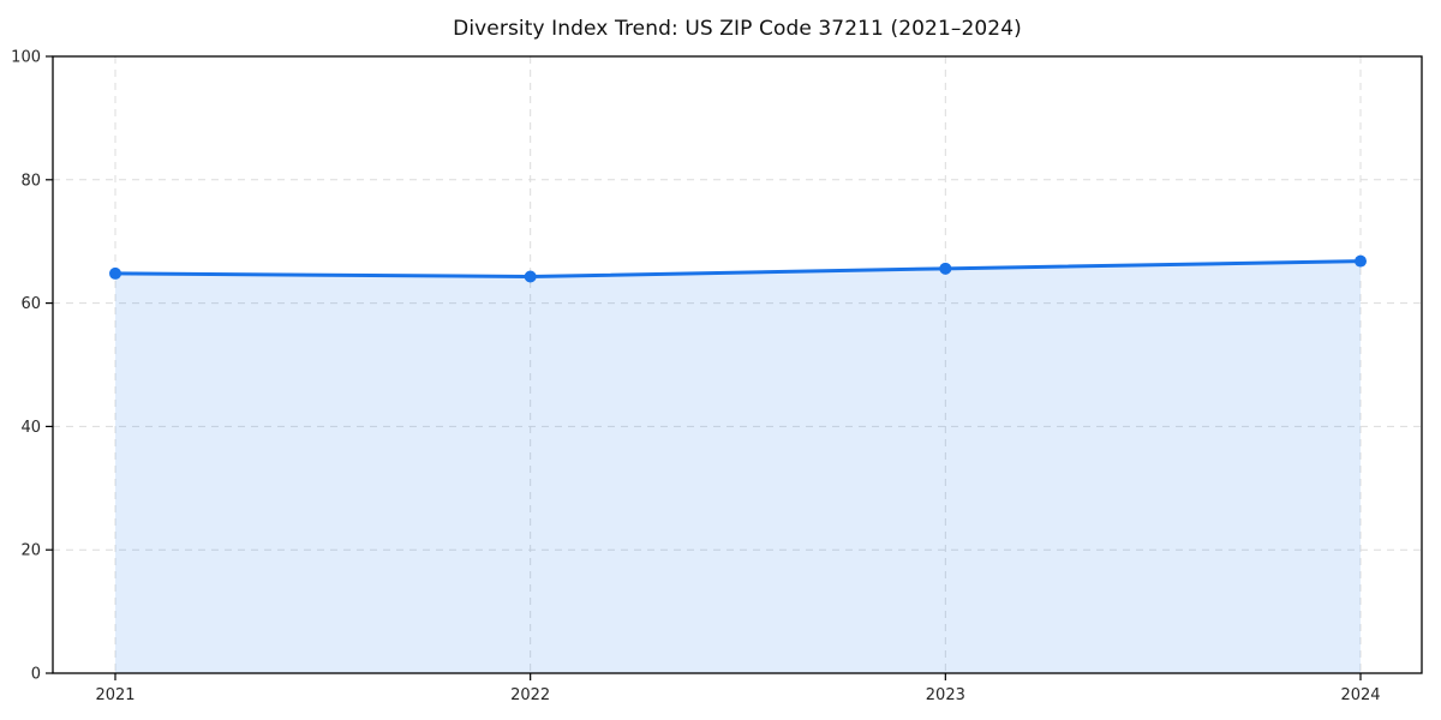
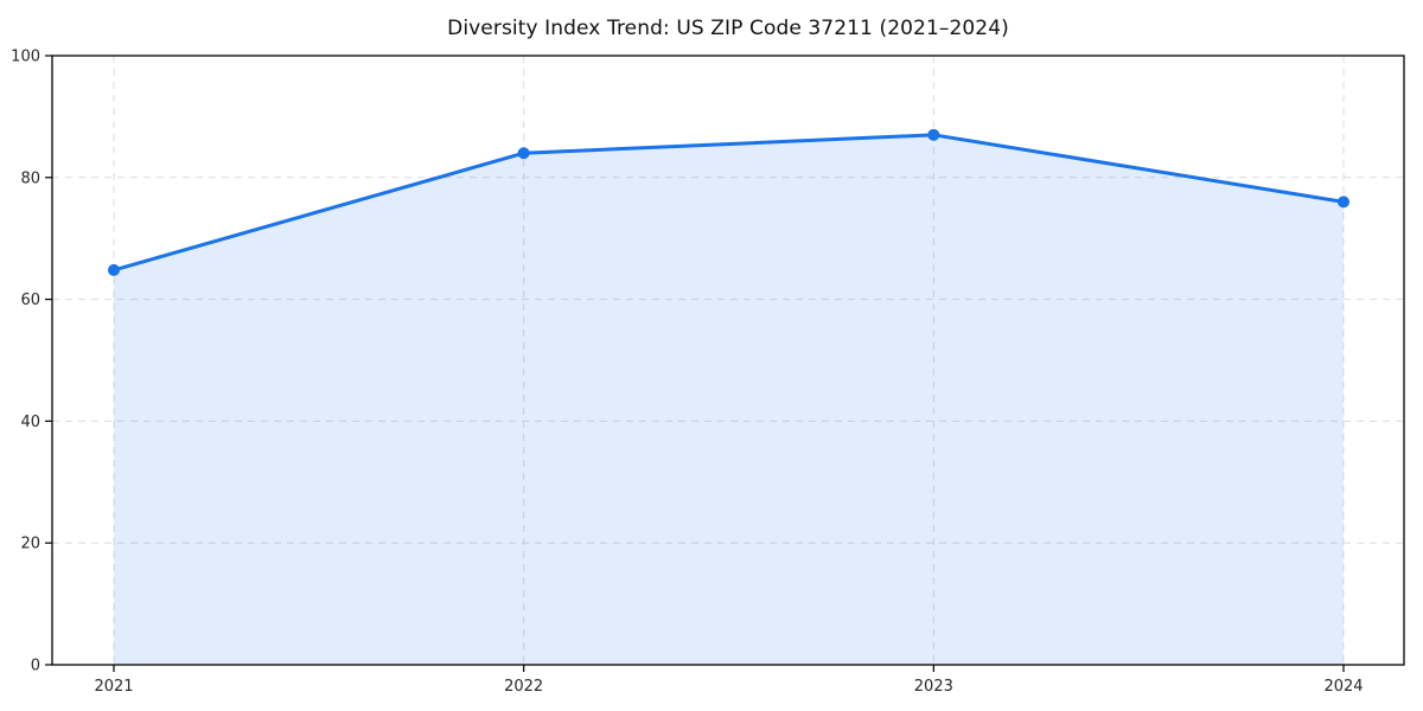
2022: 64 -> 84
2023: 66 -> 87
2024: 67 -> 76
